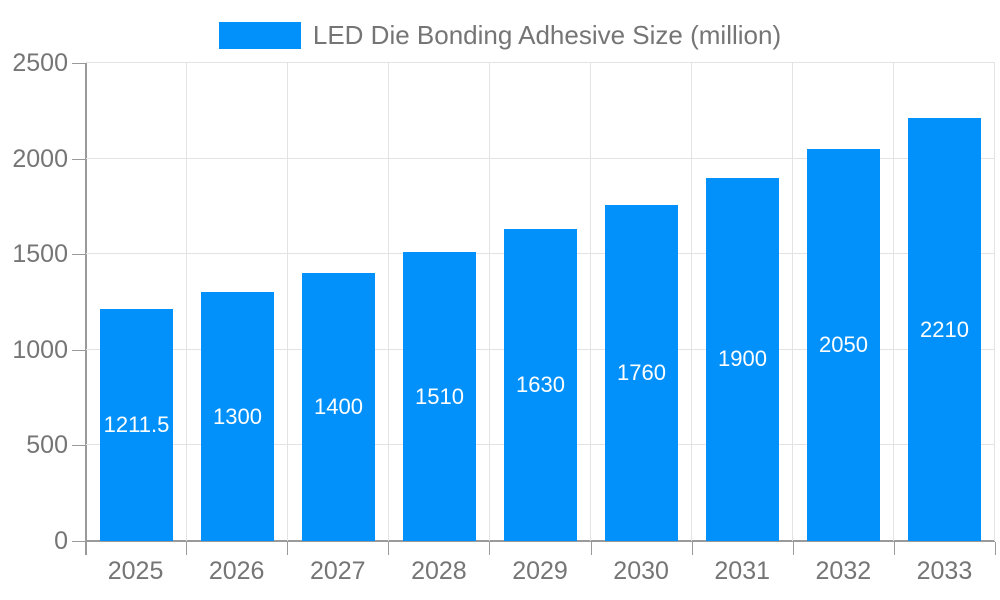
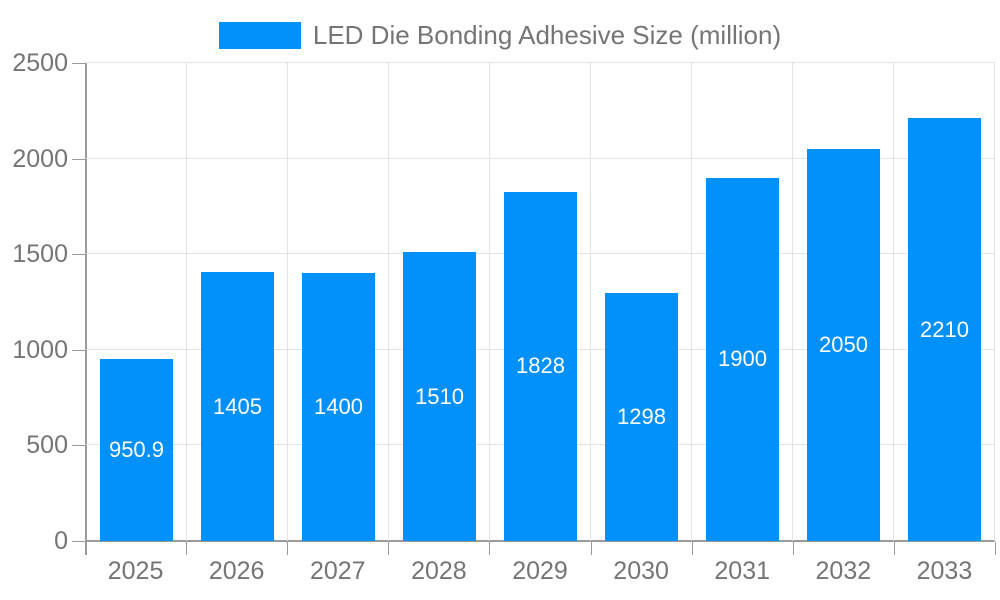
2025: 1211.5 -> 950.9
2026: 1300 -> 1405
2029: 1630 -> 1828
2030: 1760 -> 1298
